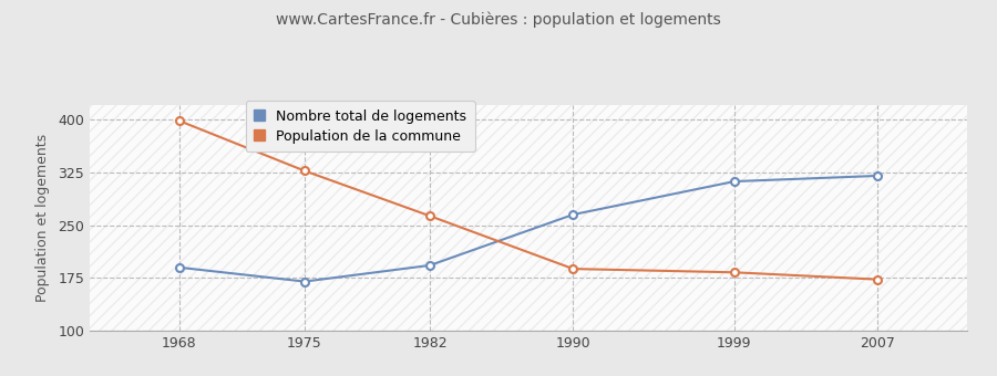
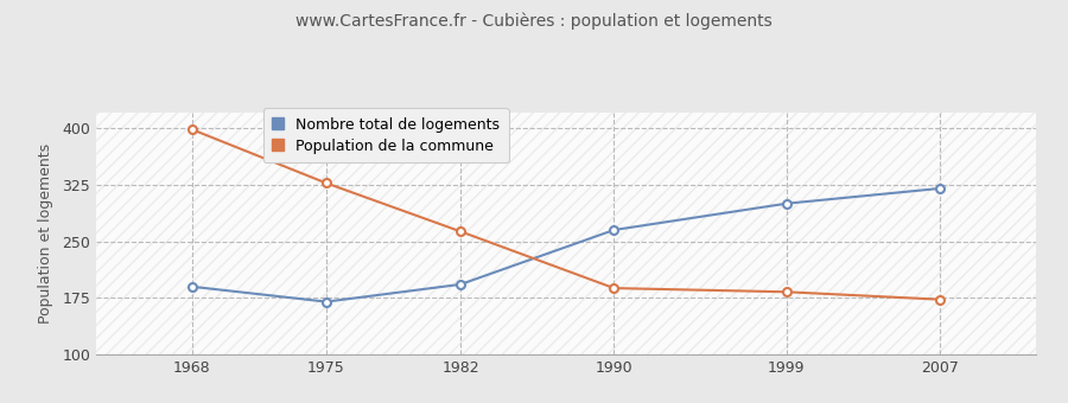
Nombre total de logements/1999: 312 -> 300
